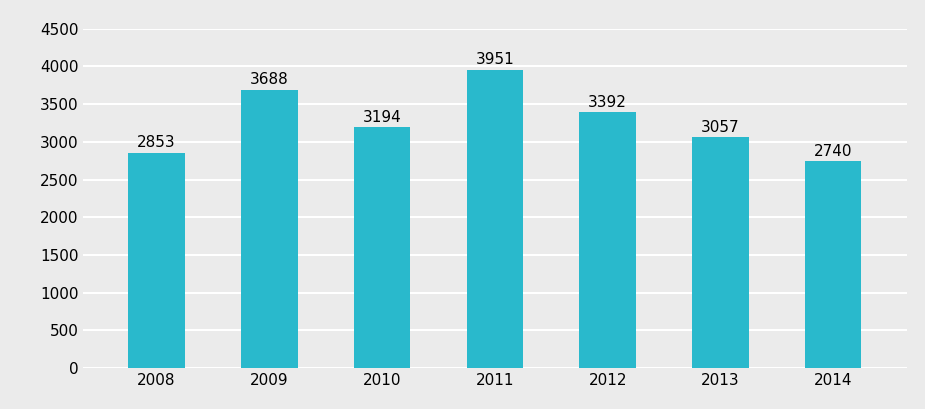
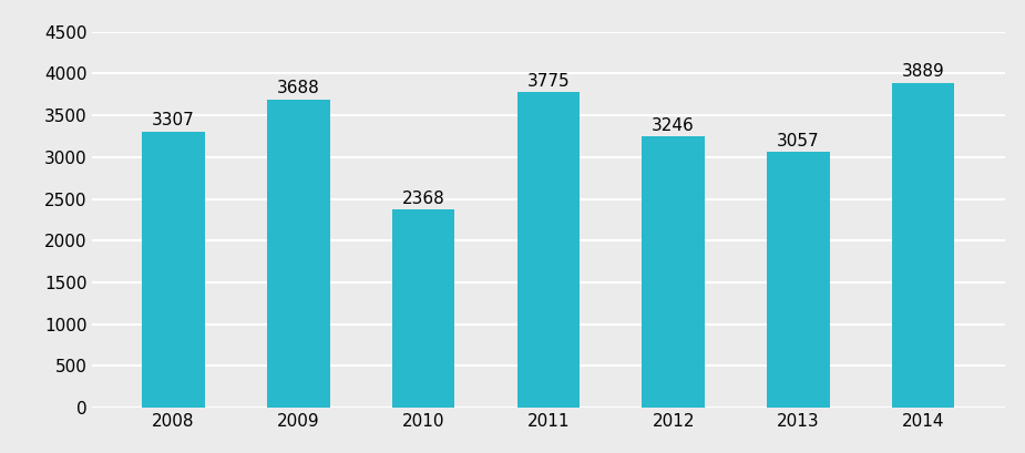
2008: 2853 -> 3307
2010: 3194 -> 2368
2011: 3951 -> 3775
2012: 3392 -> 3246
2014: 2740 -> 3889
